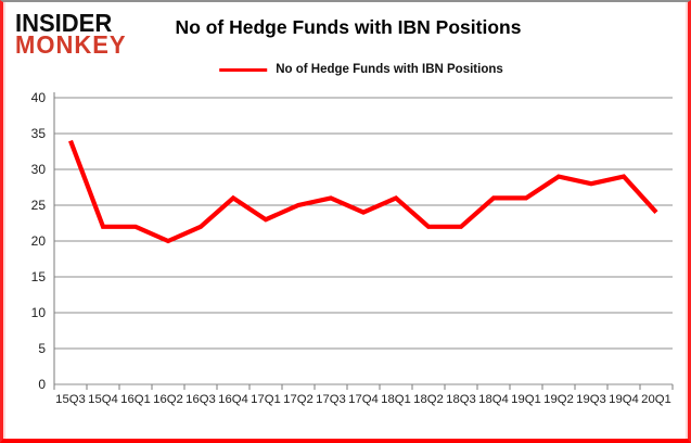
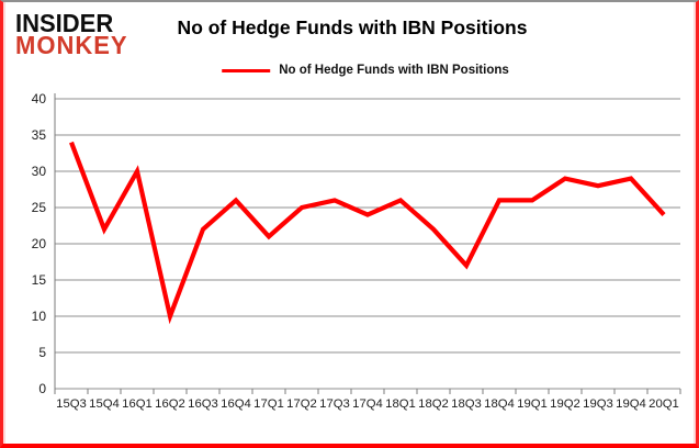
16Q1: 22 -> 30
16Q2: 20 -> 10
17Q1: 23 -> 21
18Q3: 22 -> 17
